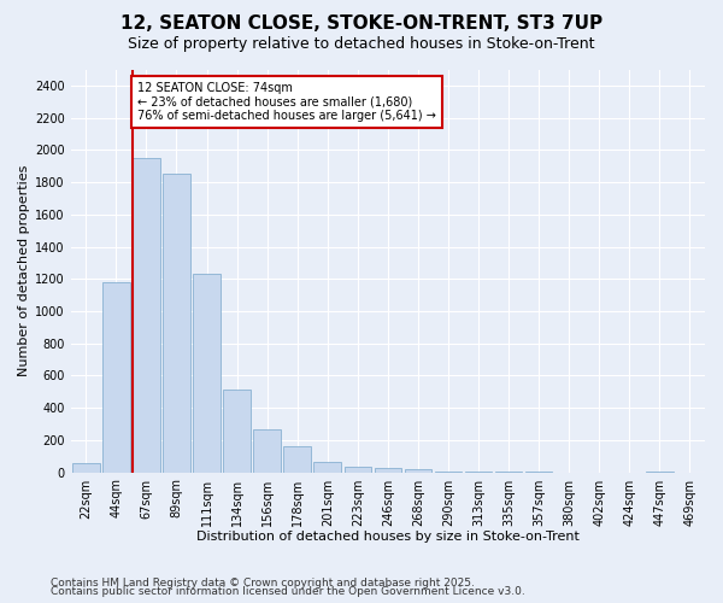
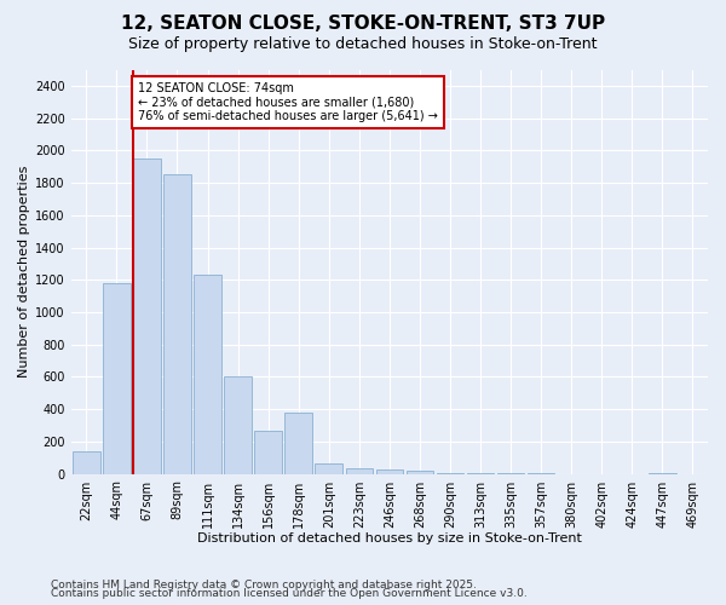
22sqm: 60 -> 140
134sqm: 510 -> 600
178sqm: 160 -> 380
